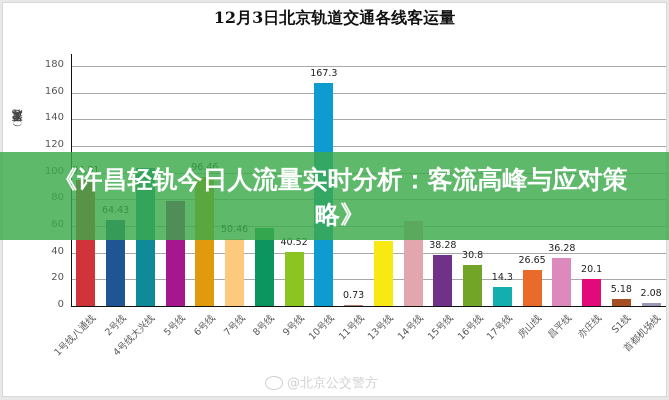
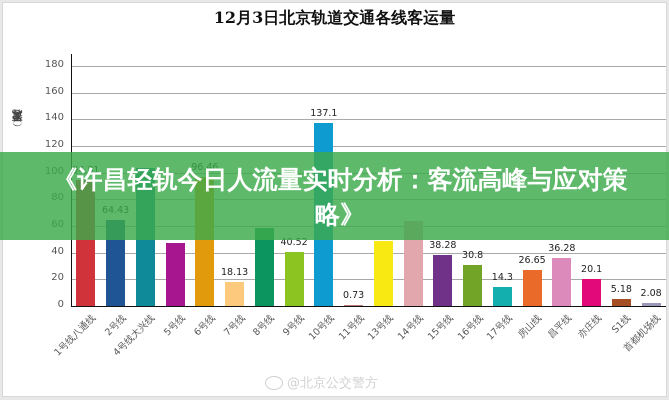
5号线: 79 -> 47
7号线: 50.46 -> 18.13
10号线: 167.3 -> 137.1
